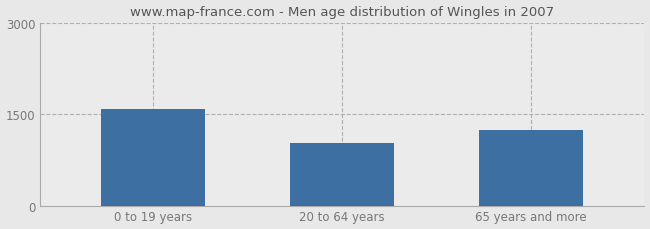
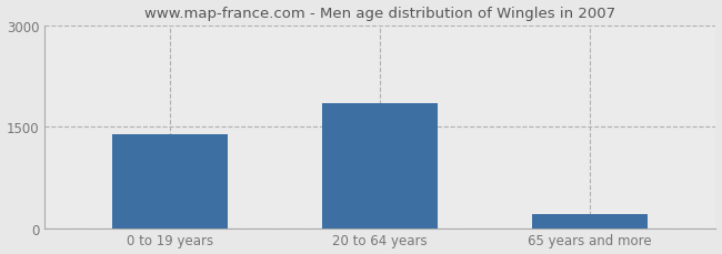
0 to 19 years: 1580 -> 1390
20 to 64 years: 1020 -> 1860
65 years and more: 1240 -> 210
